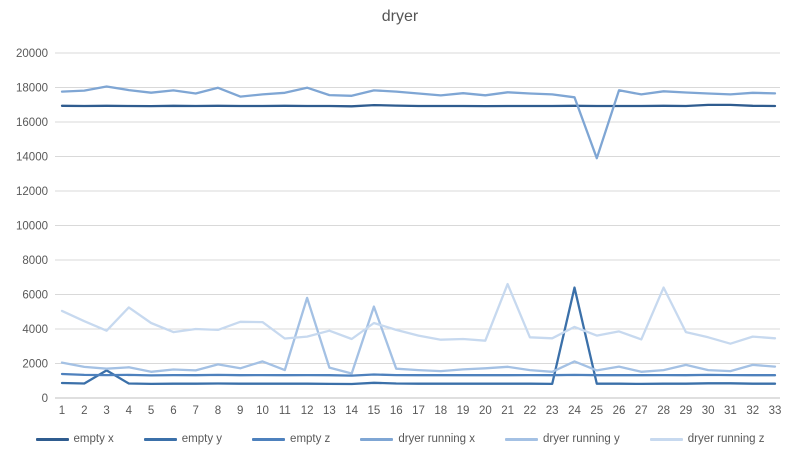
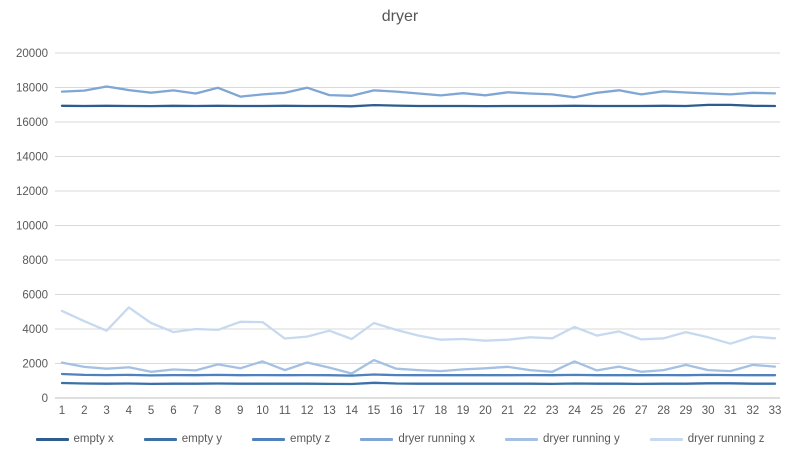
empty y/3: 1600 -> 800
dryer running y/12: 5800 -> 2100
dryer running y/15: 5300 -> 2200
dryer running z/21: 6600 -> 3400
empty y/24: 6400 -> 800
dryer running x/25: 13900 -> 17700
dryer running z/28: 6400 -> 3500
